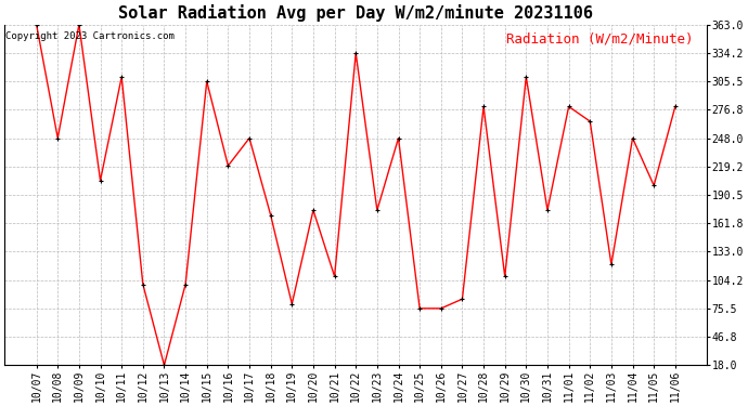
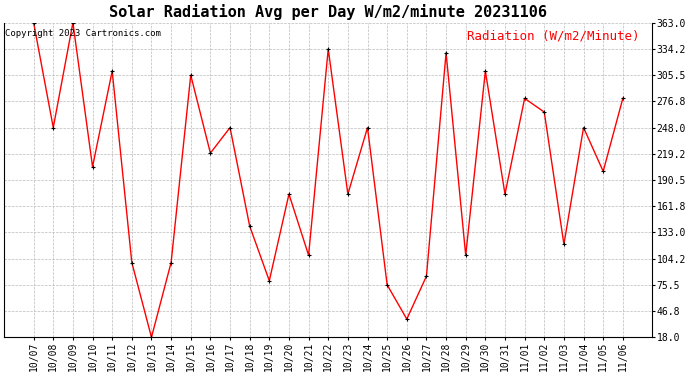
10/18: 170 -> 140
10/26: 76 -> 38
10/28: 280 -> 330
